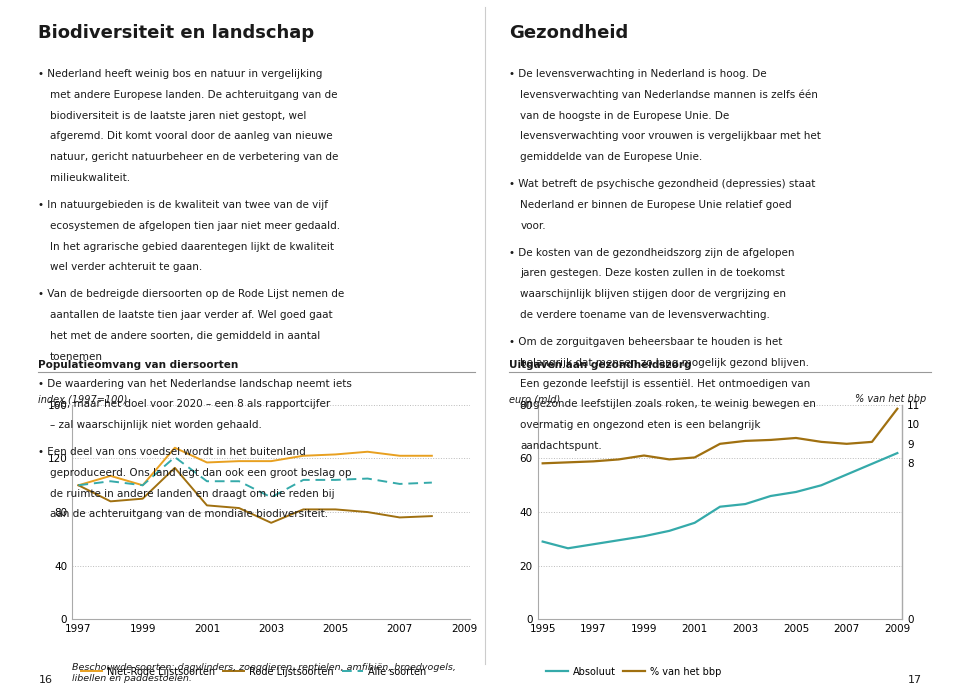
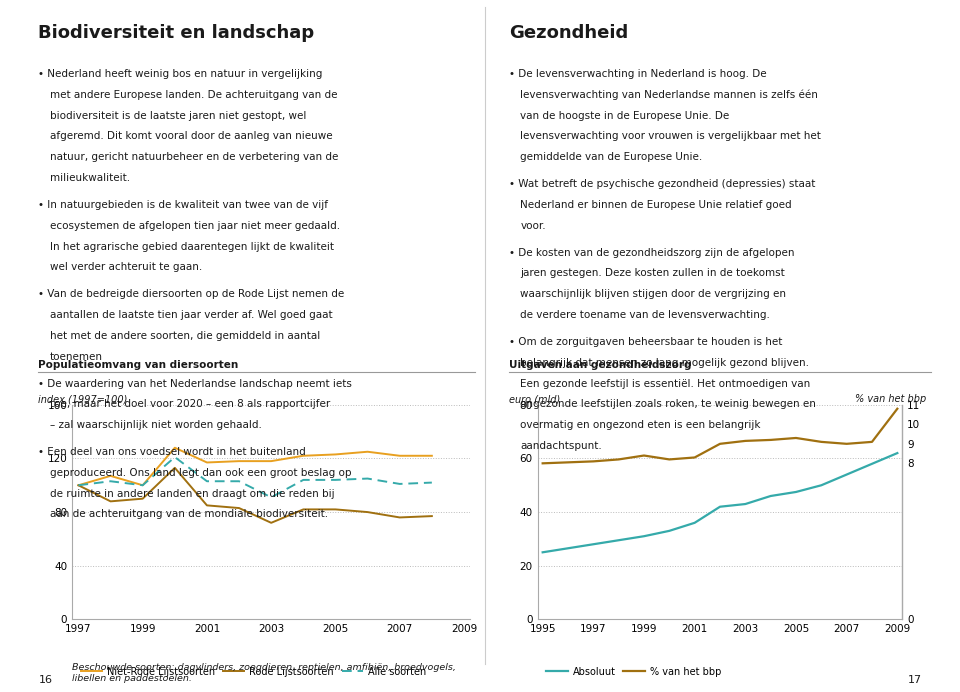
Absoluut/1995: 29.0 -> 25.0
